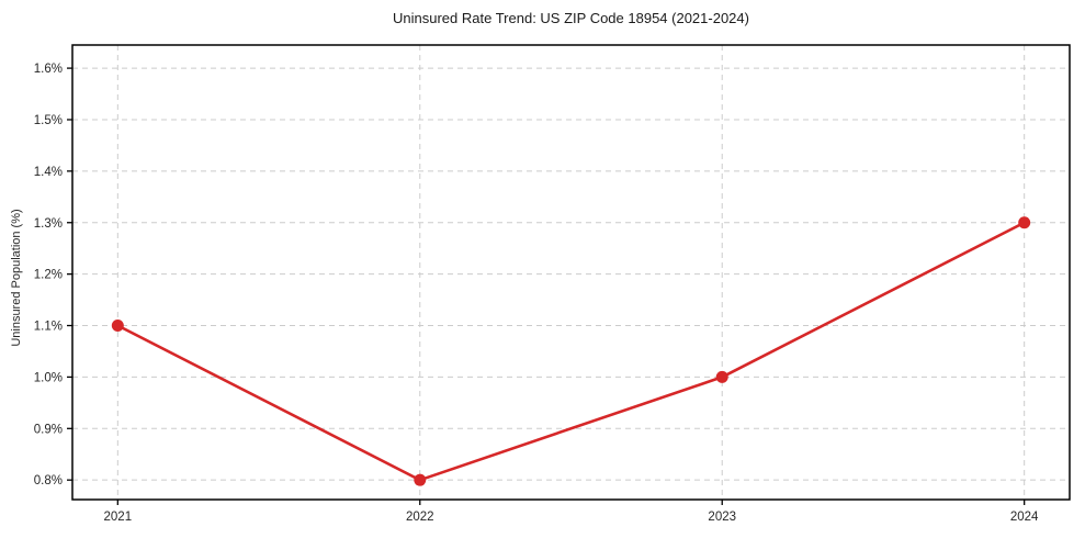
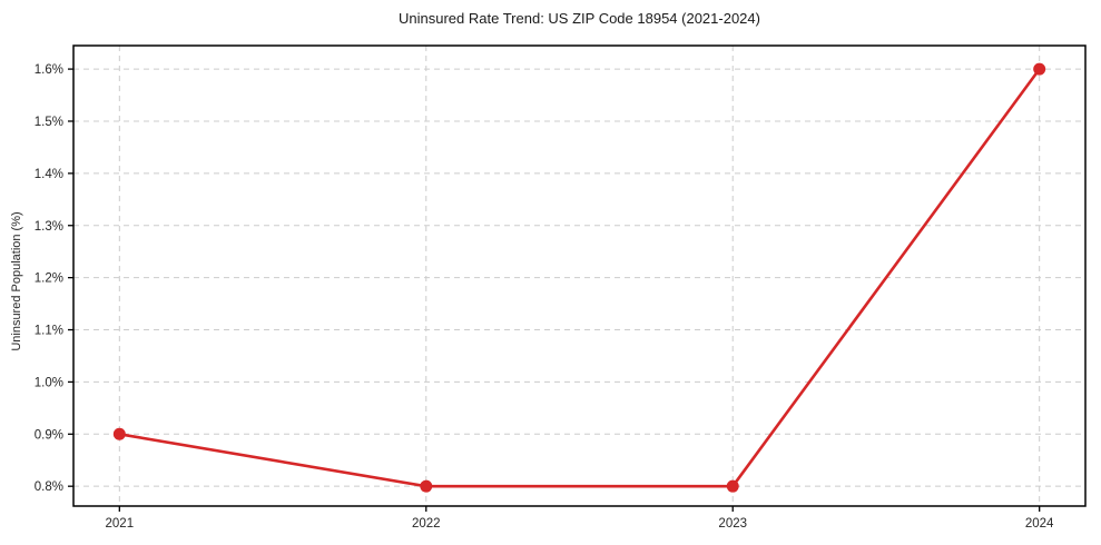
2021: 1.1% -> 0.9%
2023: 1.0% -> 0.8%
2024: 1.3% -> 1.6%
